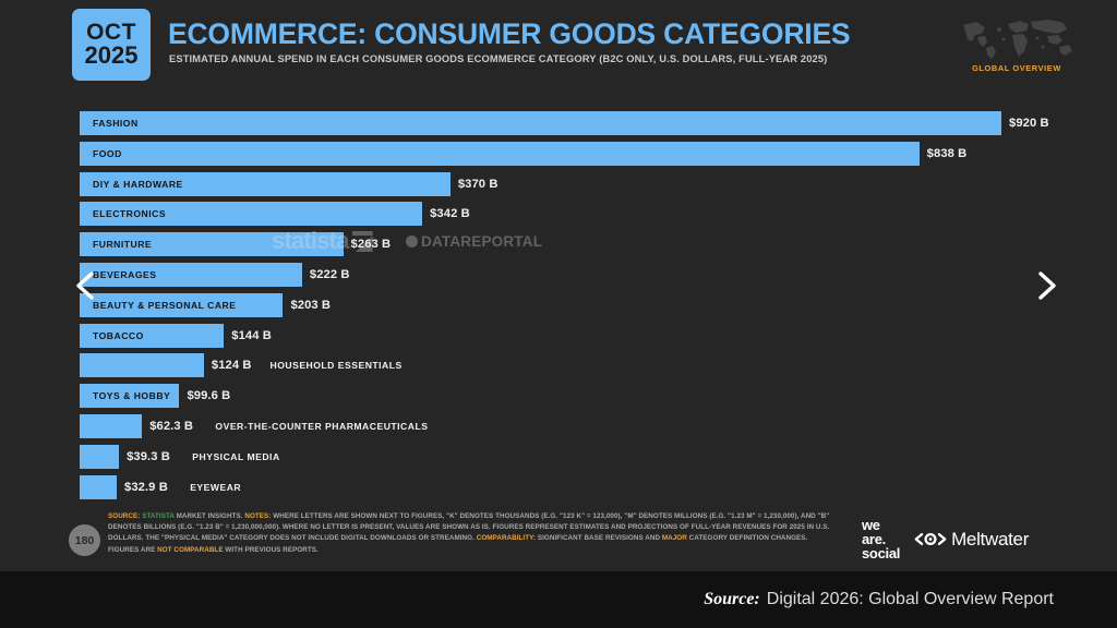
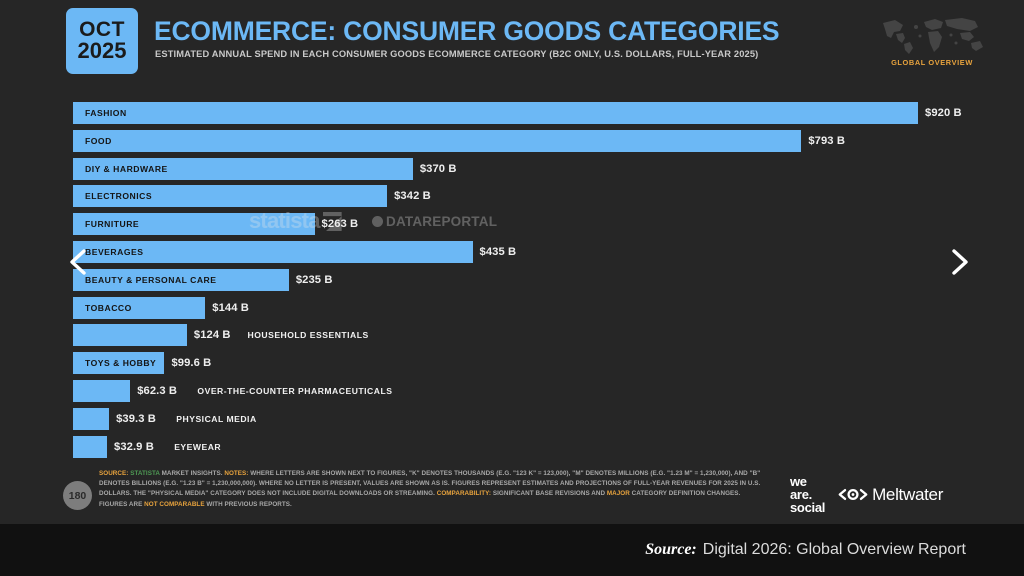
FOOD: $838 -> $793
BEVERAGES: $222 -> $435
BEAUTY & PERSONAL CARE: $203 -> $235
